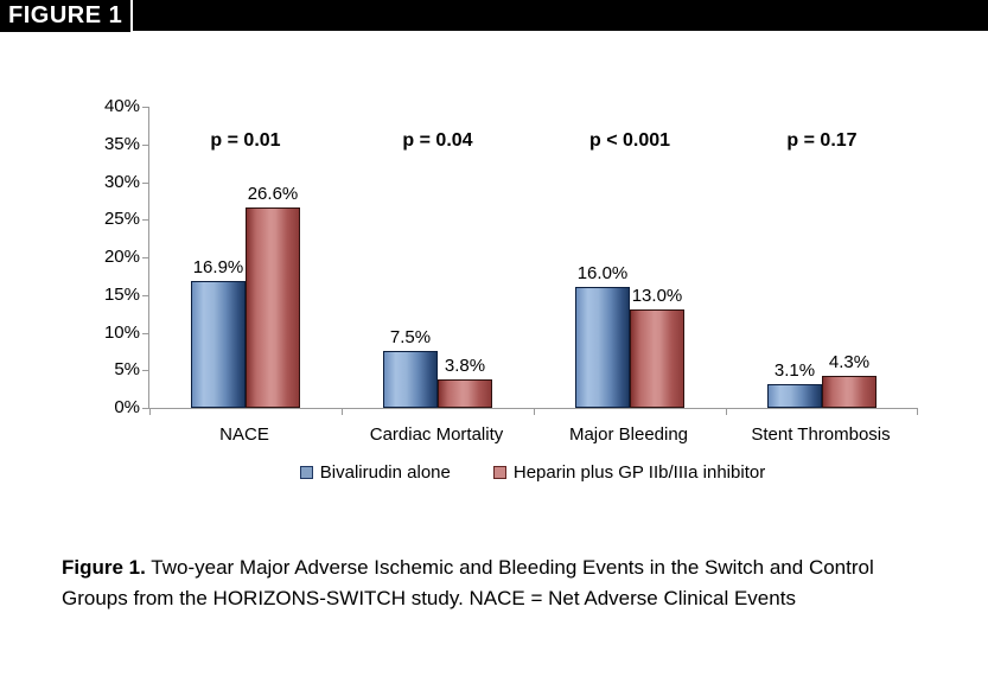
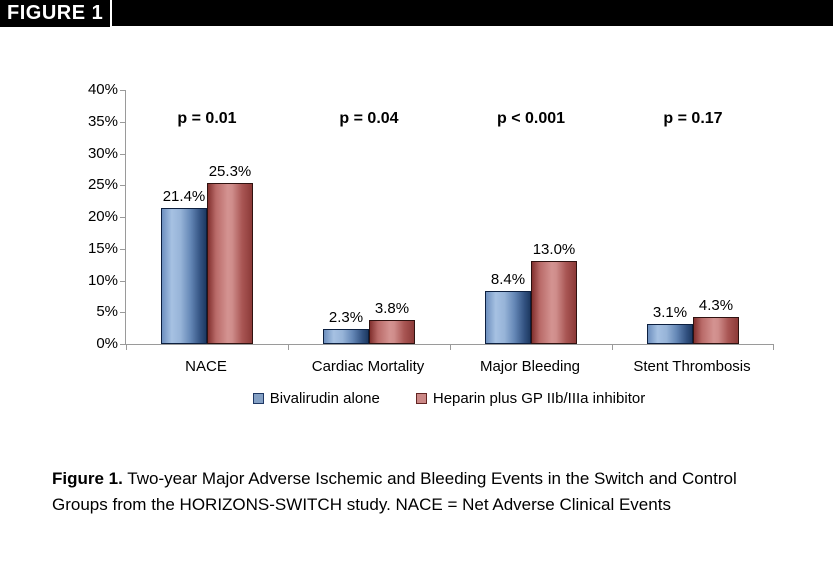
Bivalirudin alone/NACE: 16.9% -> 21.4%
Heparin plus GP IIb/IIIa inhibitor/NACE: 26.6% -> 25.3%
Bivalirudin alone/Cardiac Mortality: 7.5% -> 2.3%
Bivalirudin alone/Major Bleeding: 16.0% -> 8.4%
